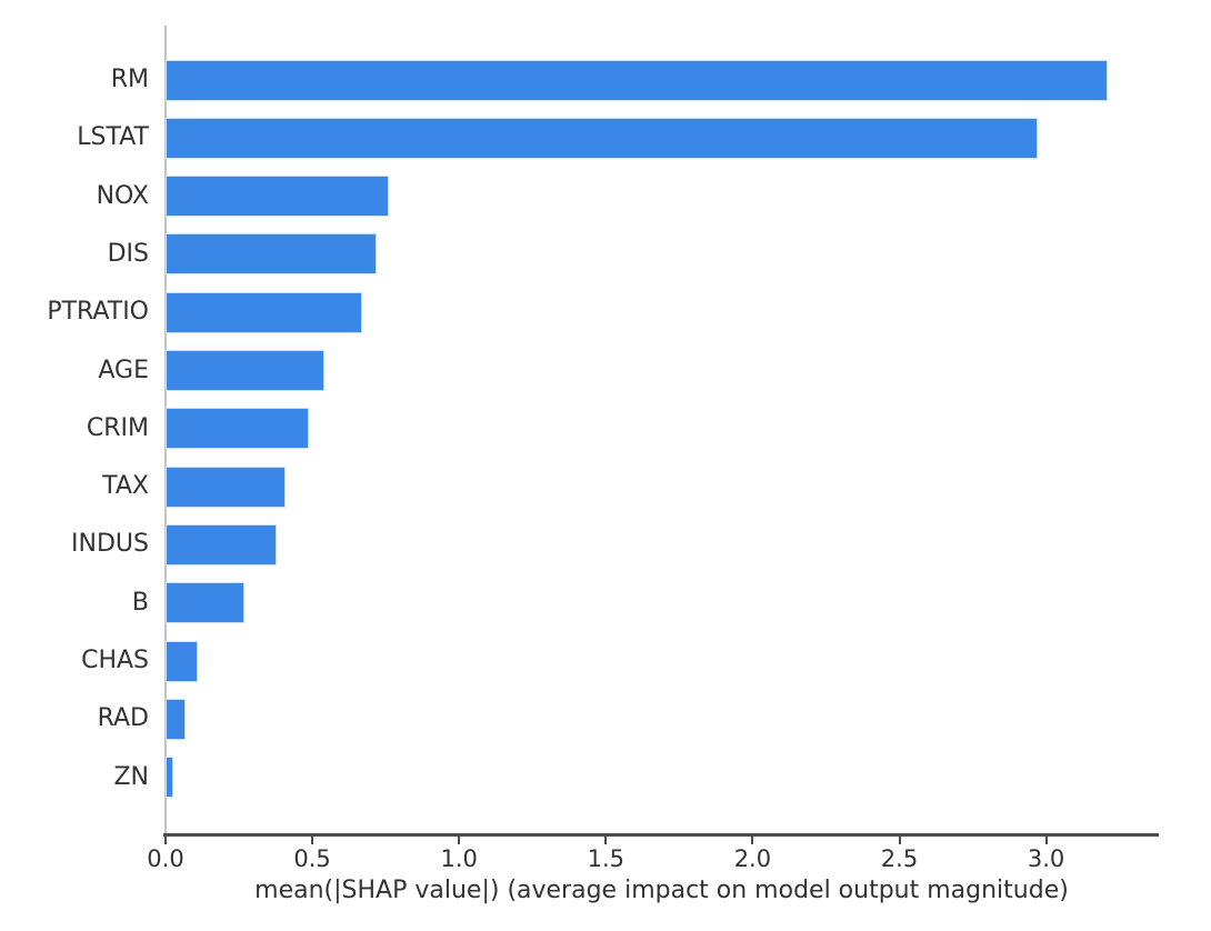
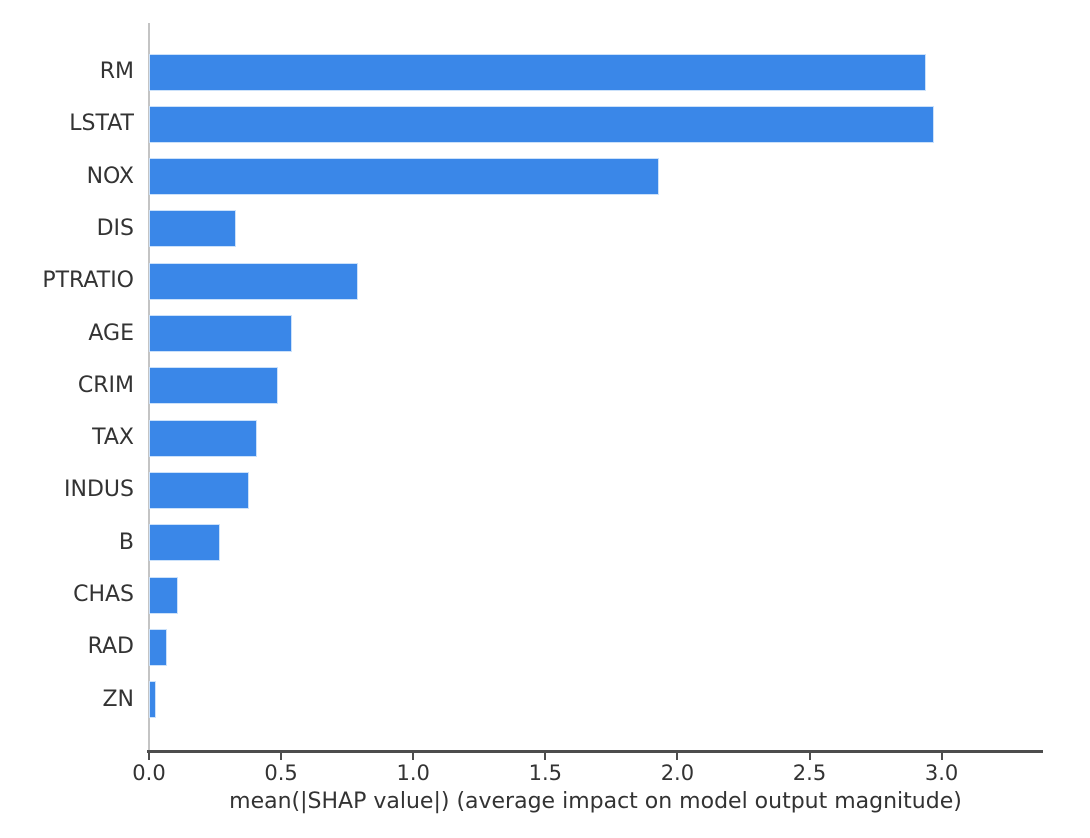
RM: 3.21 -> 2.94
NOX: 0.76 -> 1.93
DIS: 0.72 -> 0.33
PTRATIO: 0.67 -> 0.79
